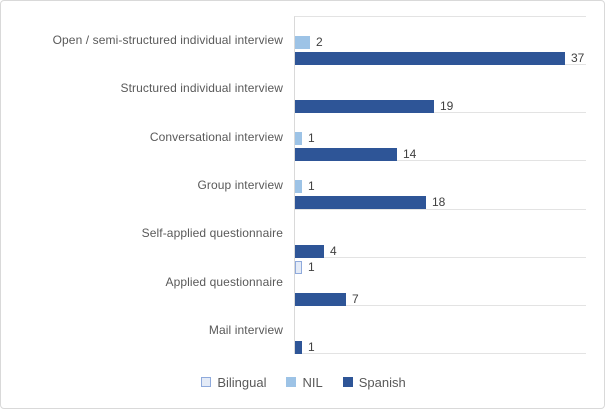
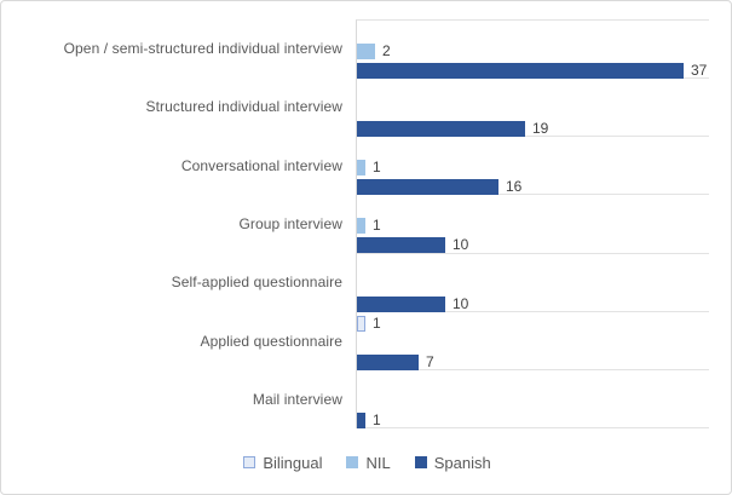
Spanish/Conversational interview: 14 -> 16
Spanish/Group interview: 18 -> 10
Spanish/Self-applied questionnaire: 4 -> 10
